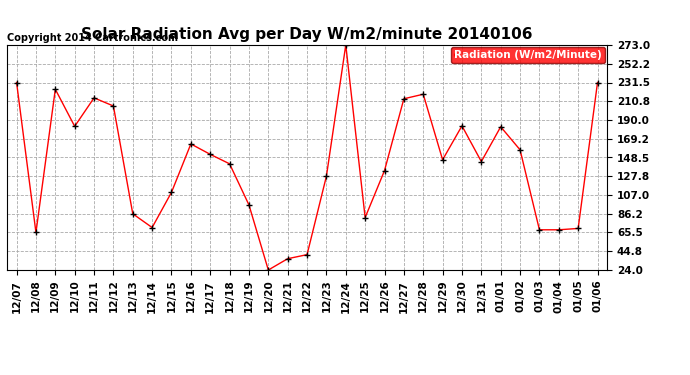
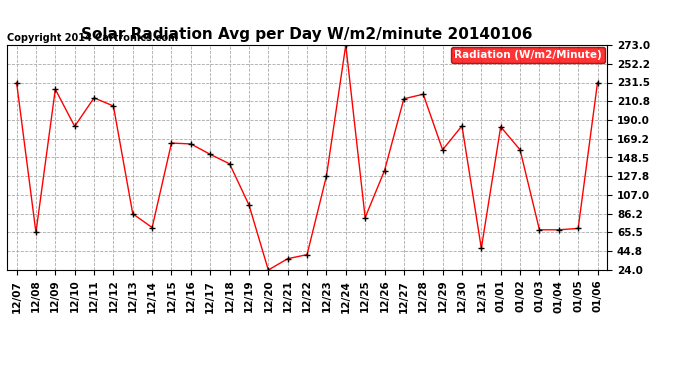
12/15: 110 -> 164
12/29: 146 -> 157
12/31: 144 -> 48
